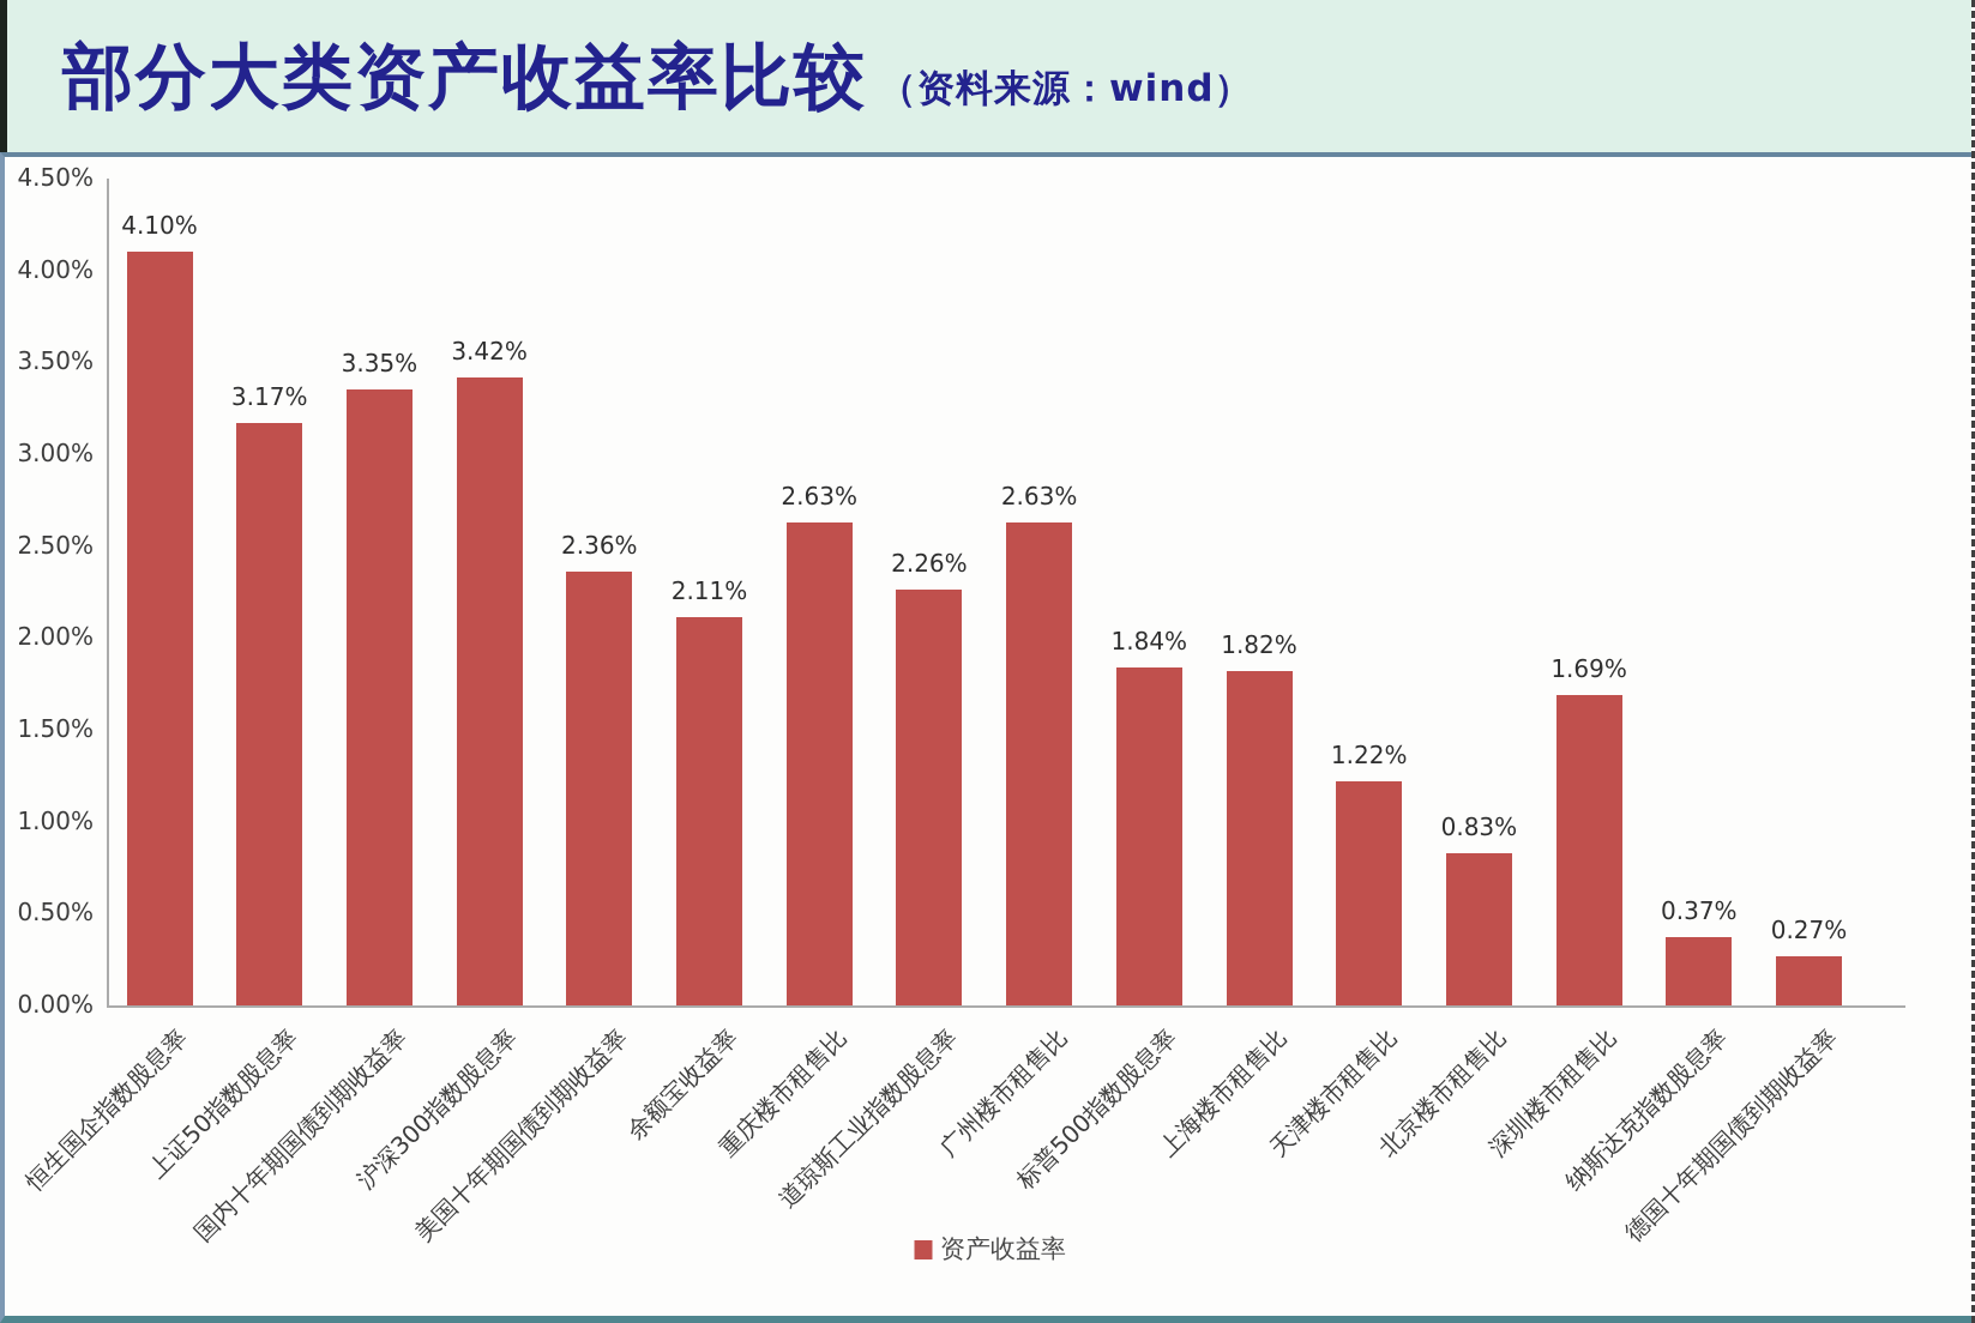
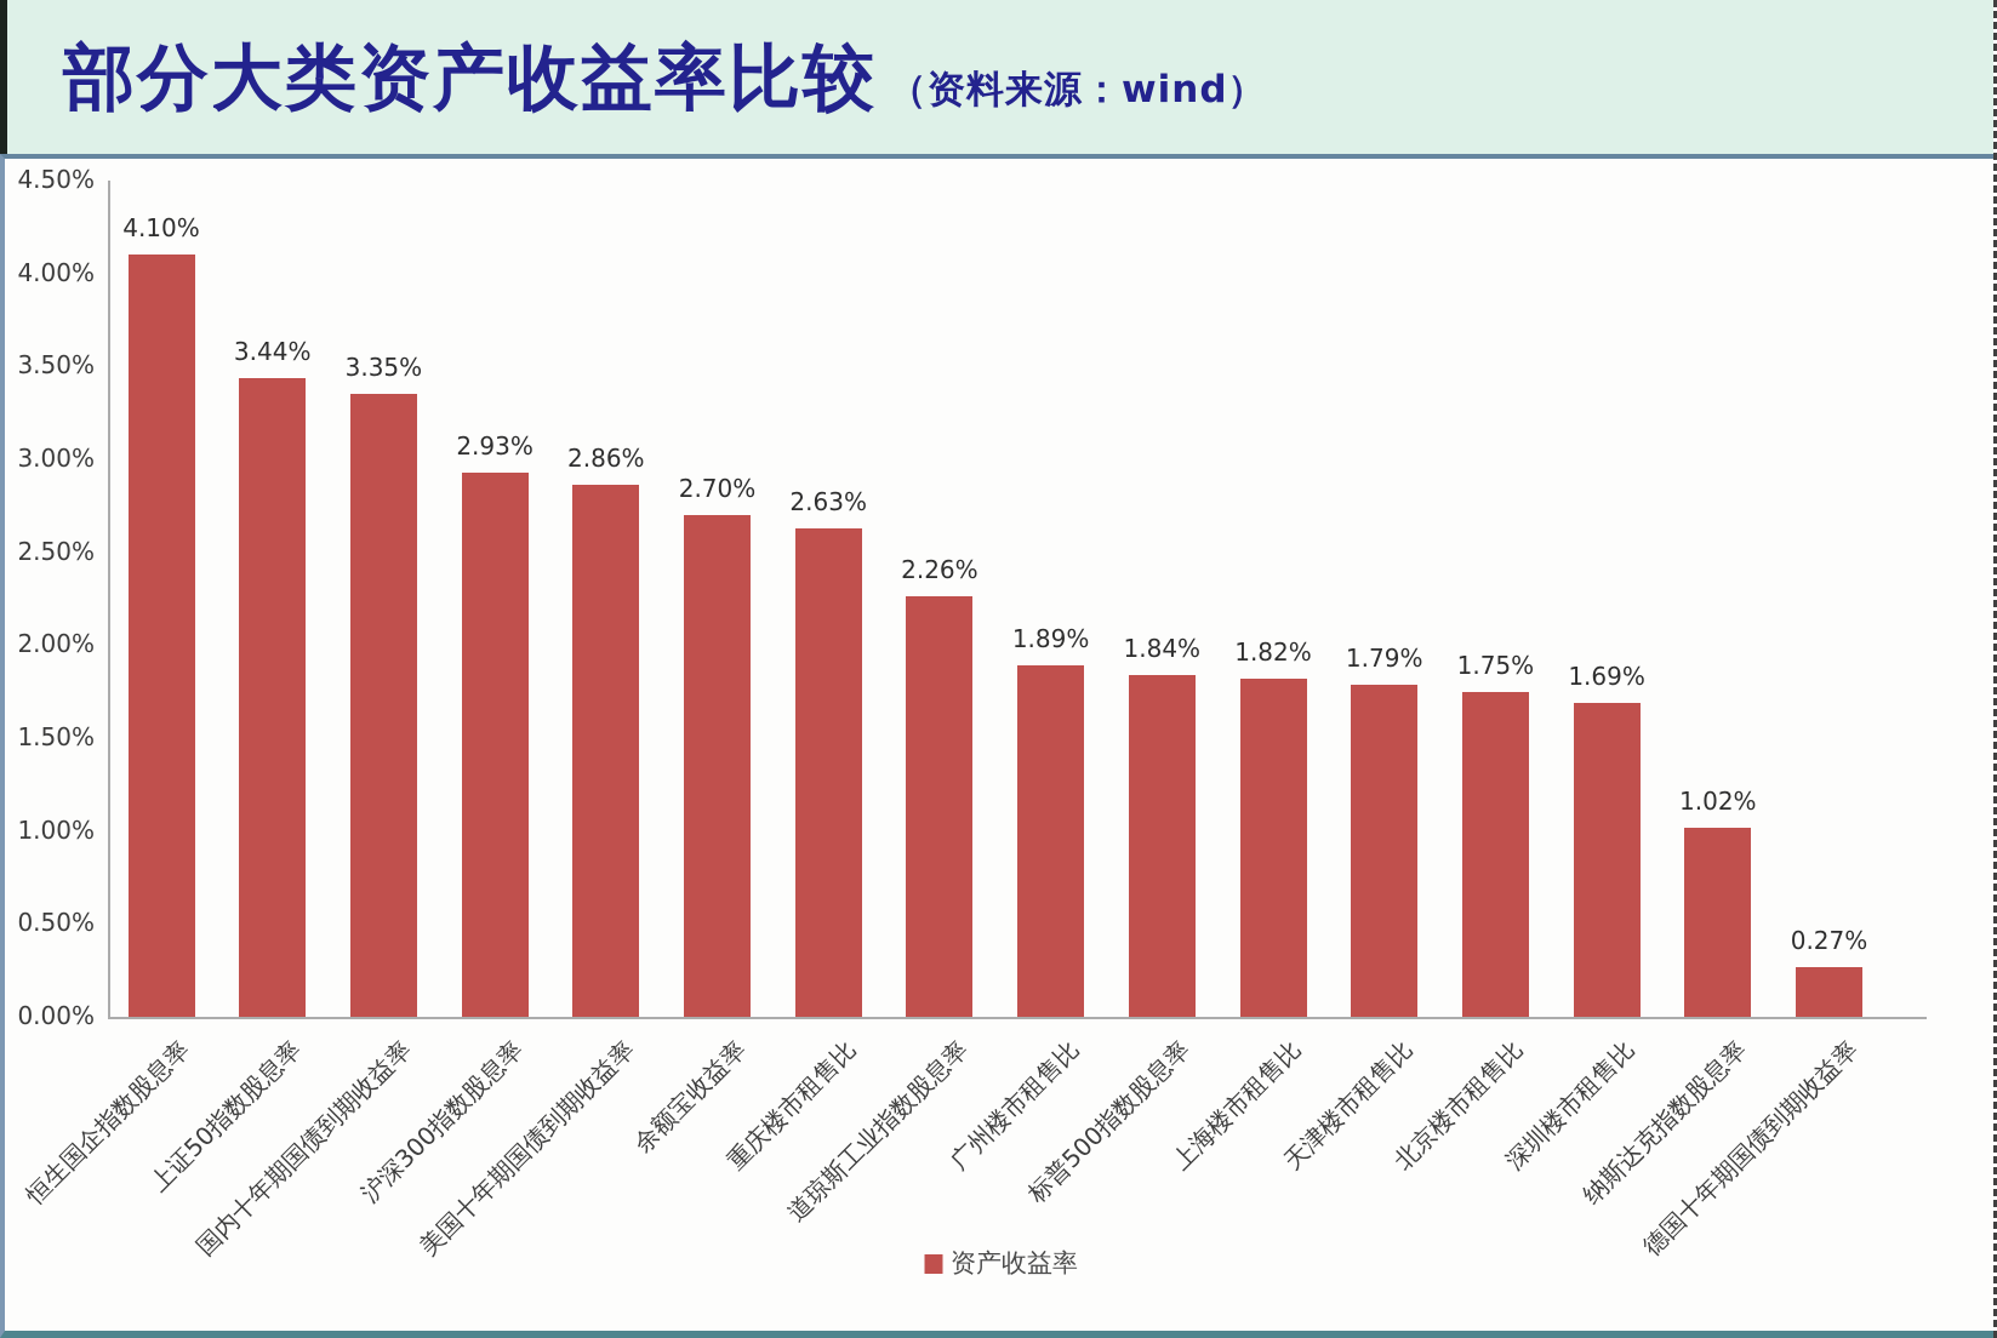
上证50指数股息率: 3.17% -> 3.44%
沪深300指数股息率: 3.42% -> 2.93%
美国十年期国债到期收益率: 2.36% -> 2.86%
余额宝收益率: 2.11% -> 2.70%
广州楼市租售比: 2.63% -> 1.89%
天津楼市租售比: 1.22% -> 1.79%
北京楼市租售比: 0.83% -> 1.75%
纳斯达克指数股息率: 0.37% -> 1.02%
